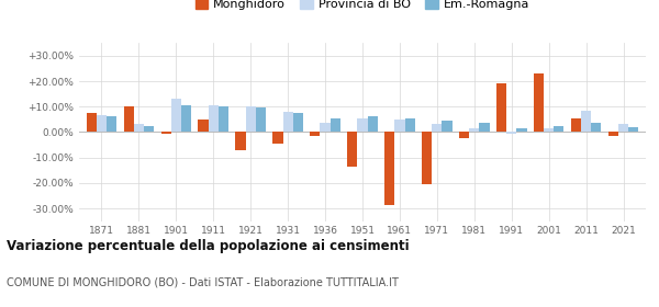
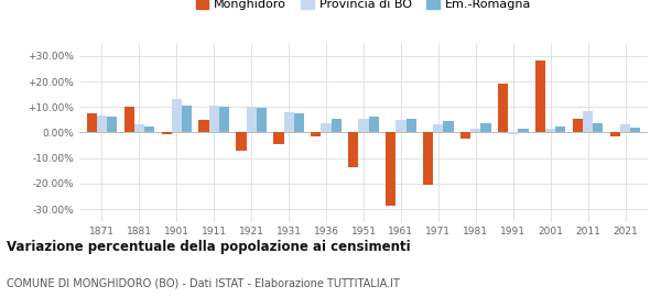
Monghidoro/2001: 23.0% -> 28.0%
